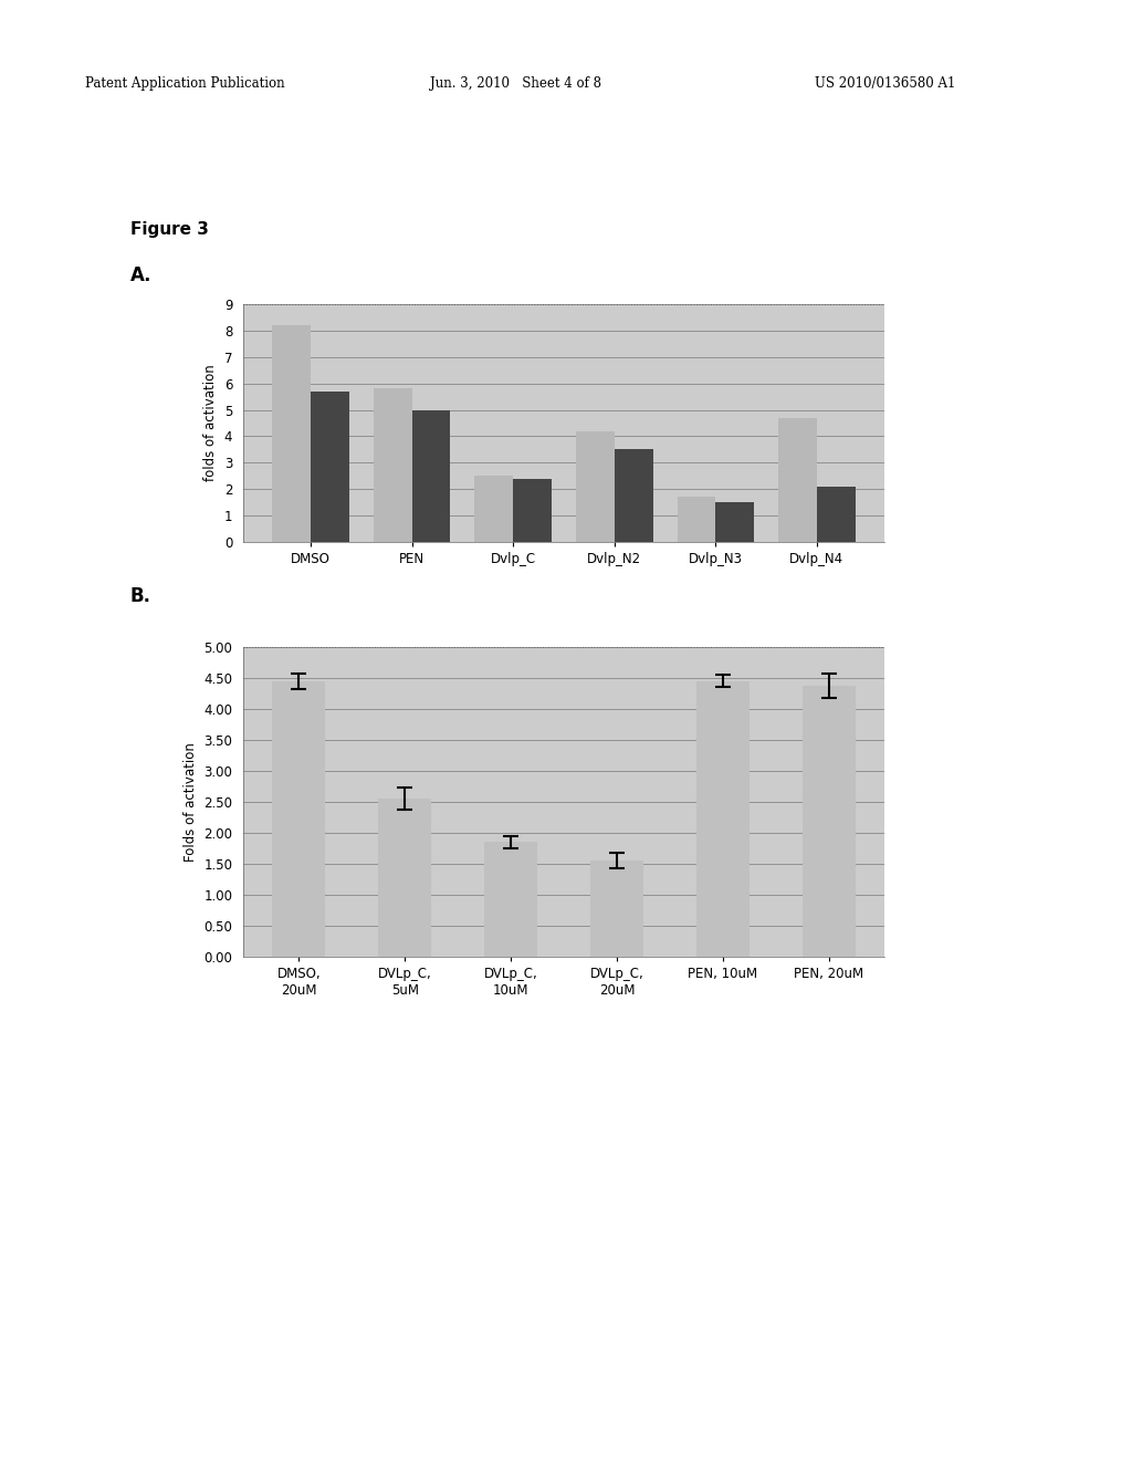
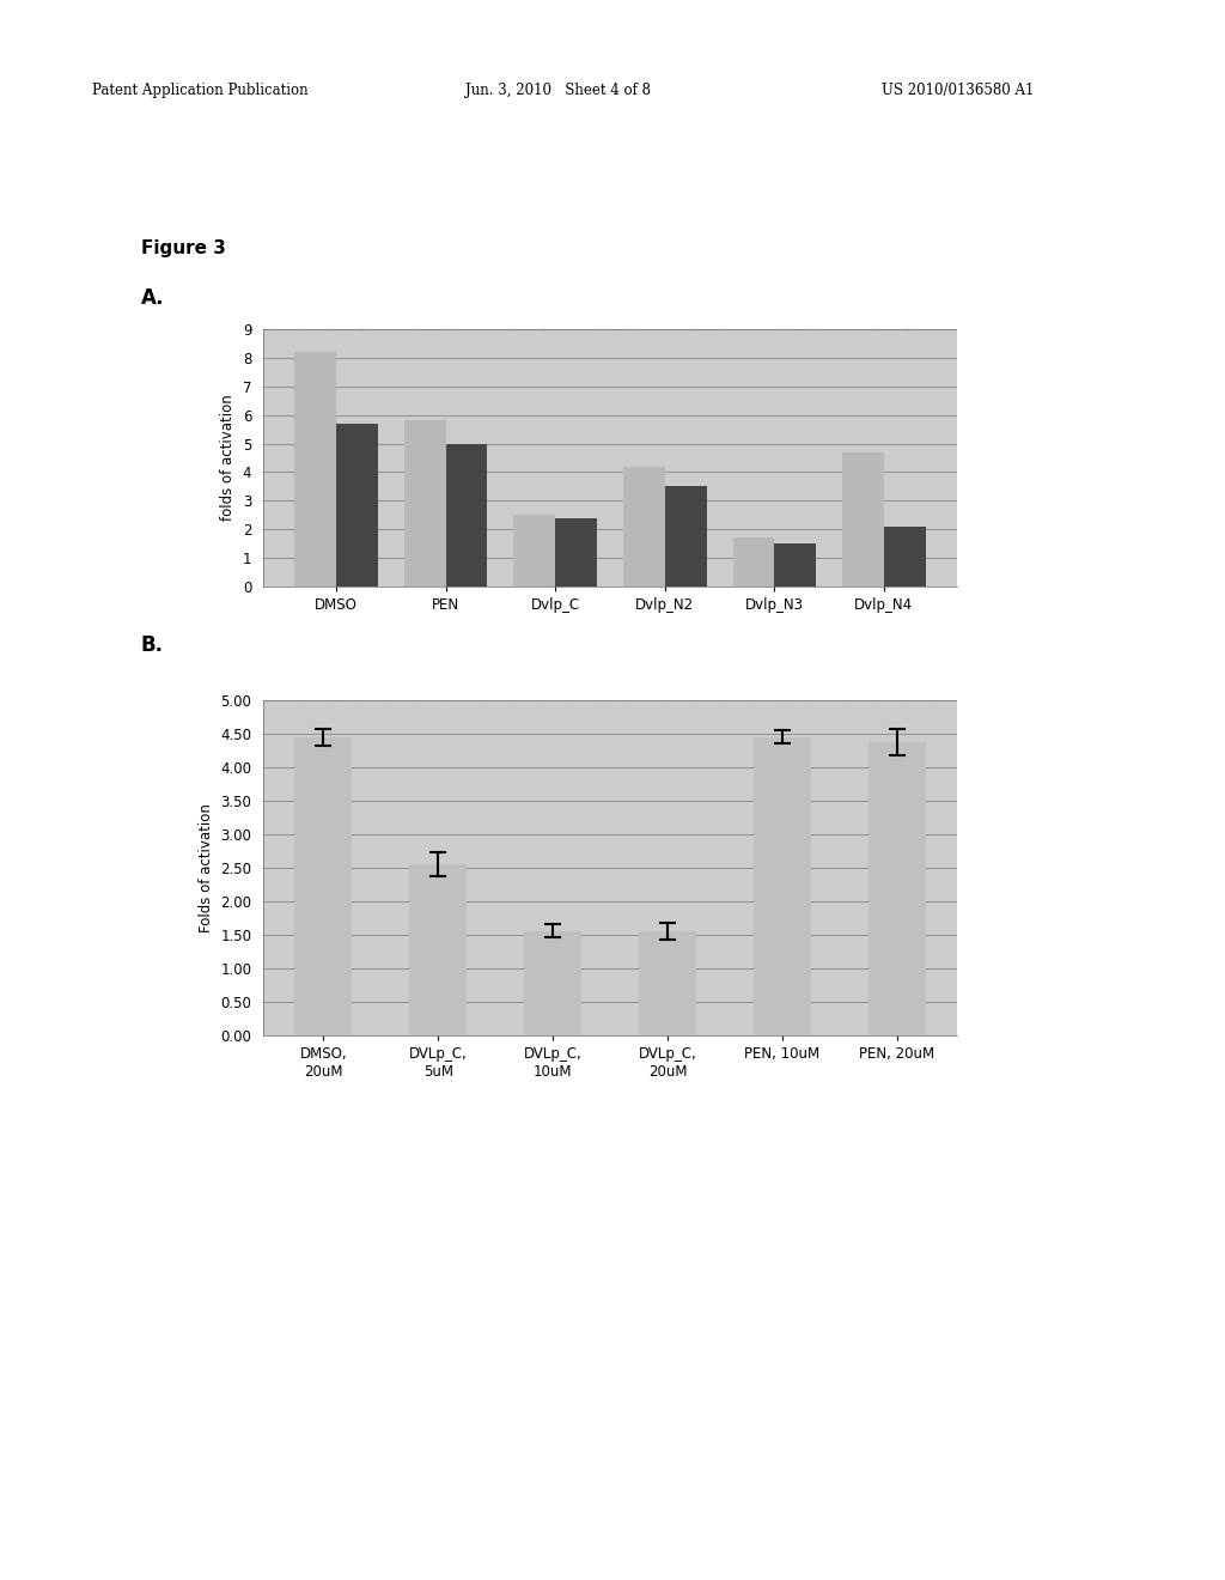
DVLp_C, 10uM: 1.85 -> 1.56
